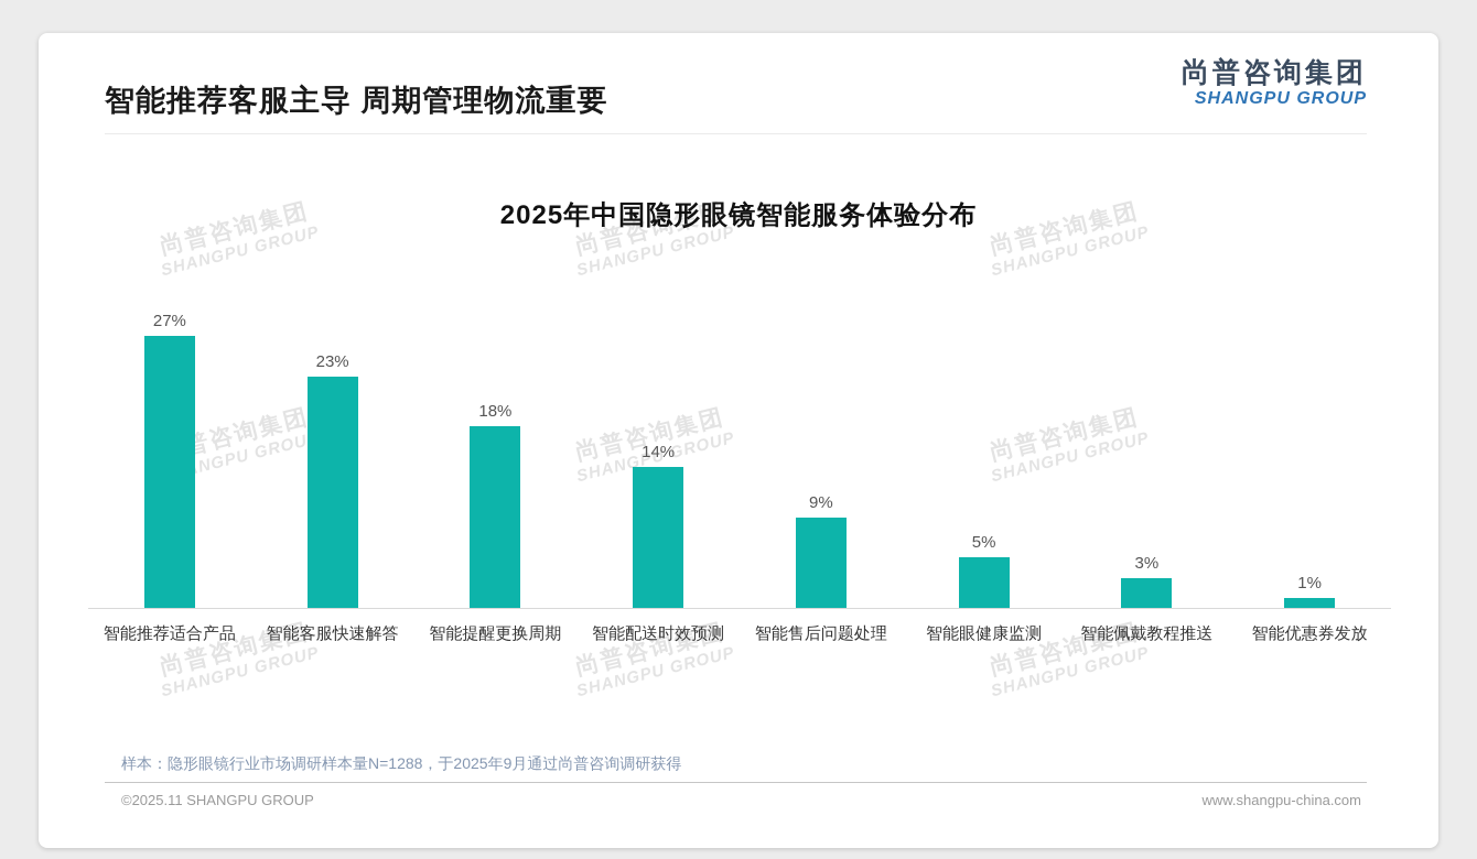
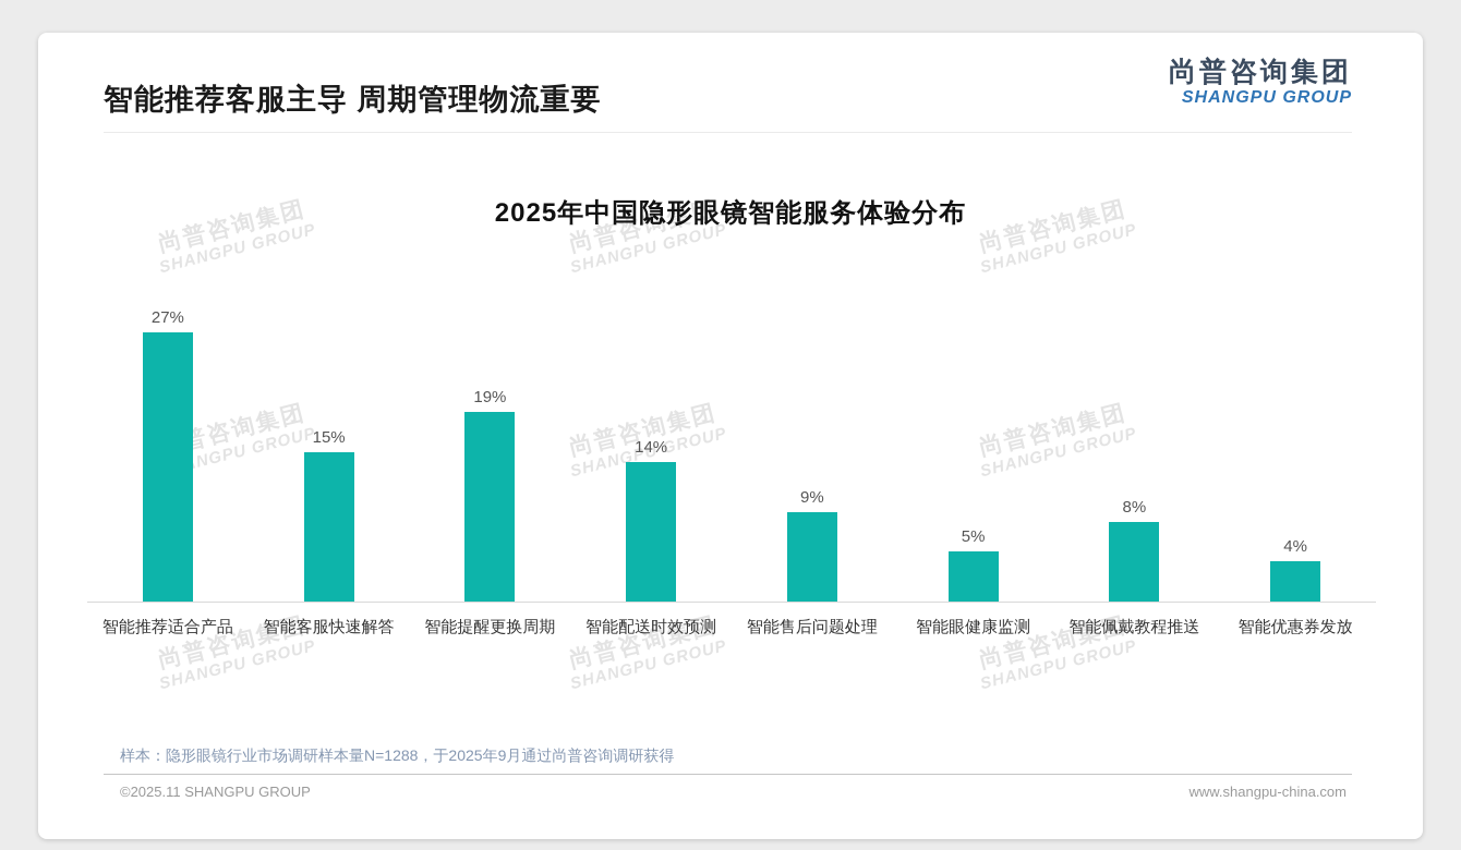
智能客服快速解答: 23% -> 15%
智能提醒更换周期: 18% -> 19%
智能佩戴教程推送: 3% -> 8%
智能优惠券发放: 1% -> 4%
